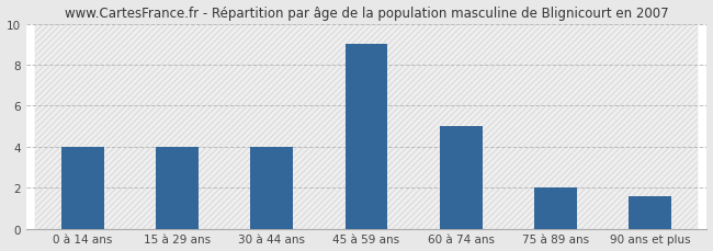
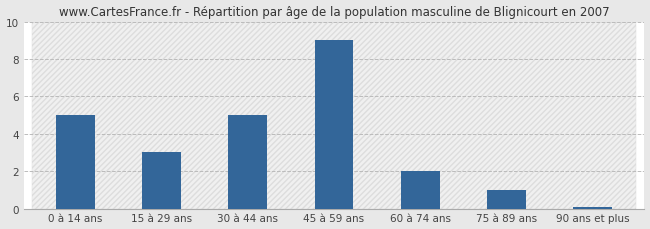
0 à 14 ans: 4.0 -> 5.0
15 à 29 ans: 4.0 -> 3.0
30 à 44 ans: 4.0 -> 5.0
60 à 74 ans: 5.0 -> 2.0
75 à 89 ans: 2.0 -> 1.0
90 ans et plus: 1.6 -> 0.1
